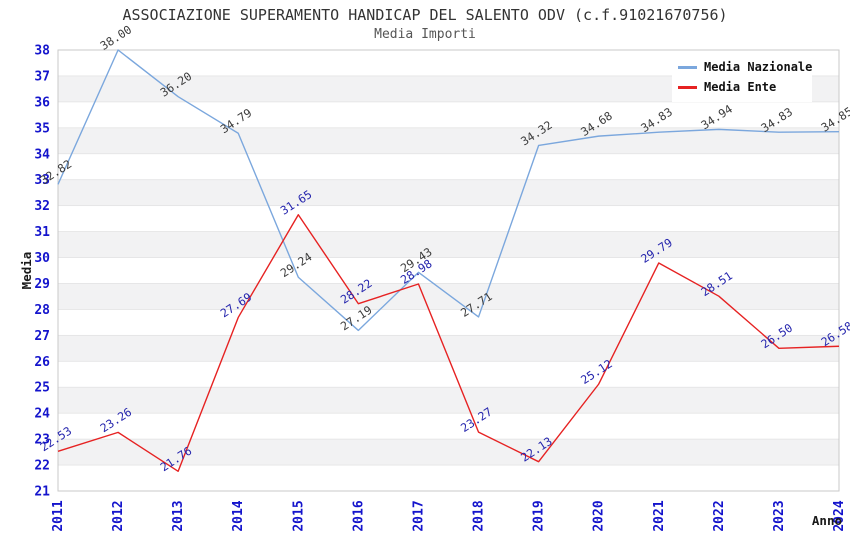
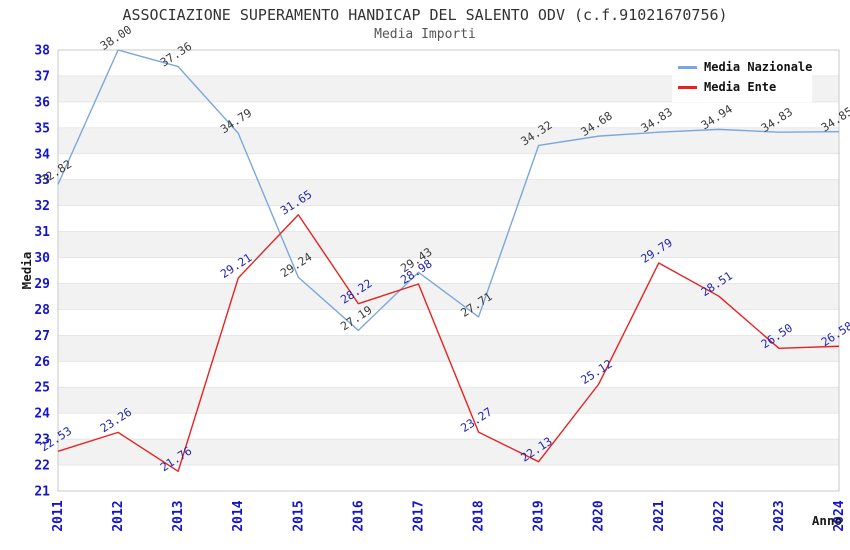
Media Nazionale/2013: 36.20 -> 37.36
Media Ente/2014: 27.69 -> 29.21
